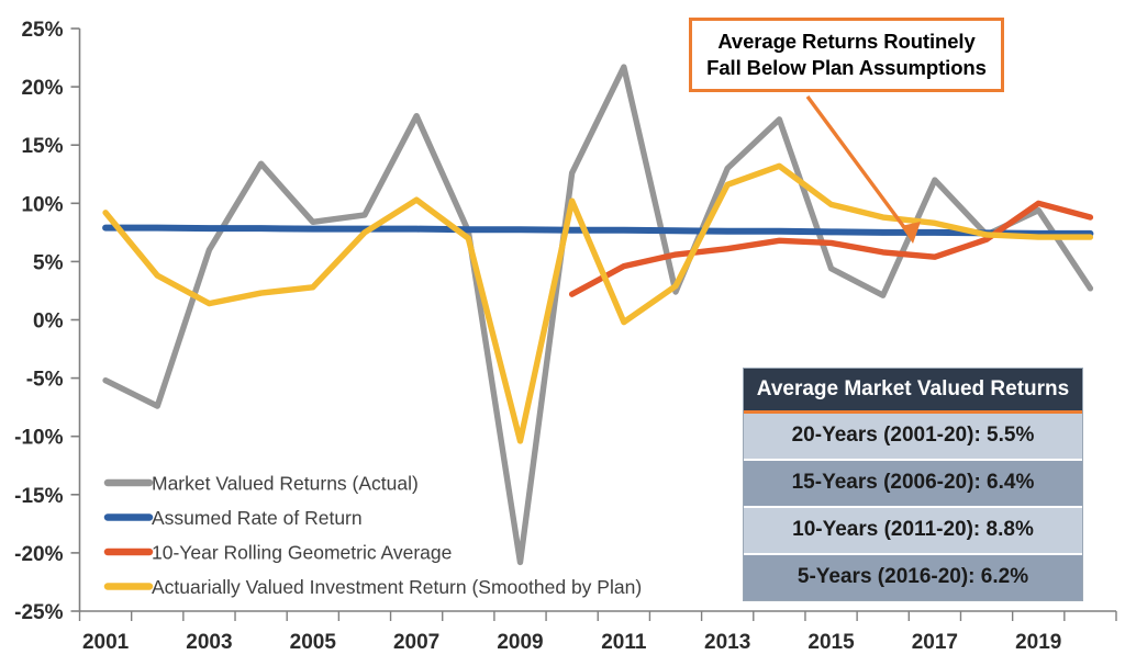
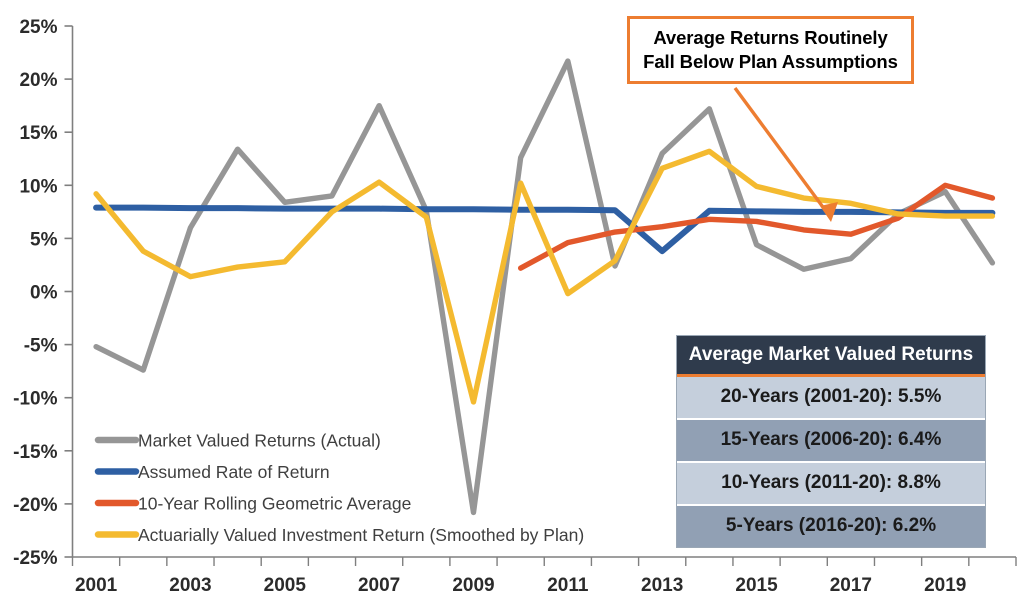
Assumed Rate of Return/2013: 7.6% -> 3.8%
Market Valued Returns (Actual)/2017: 12.0% -> 3.1%
